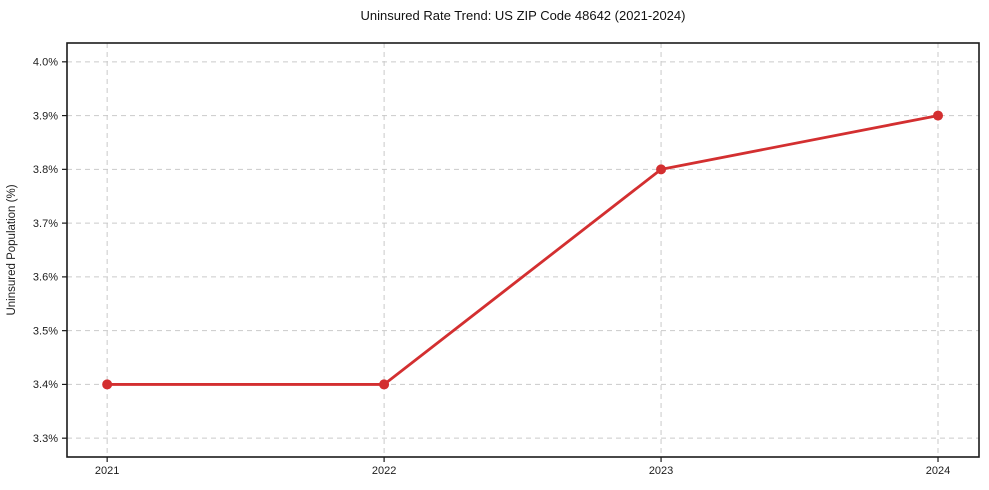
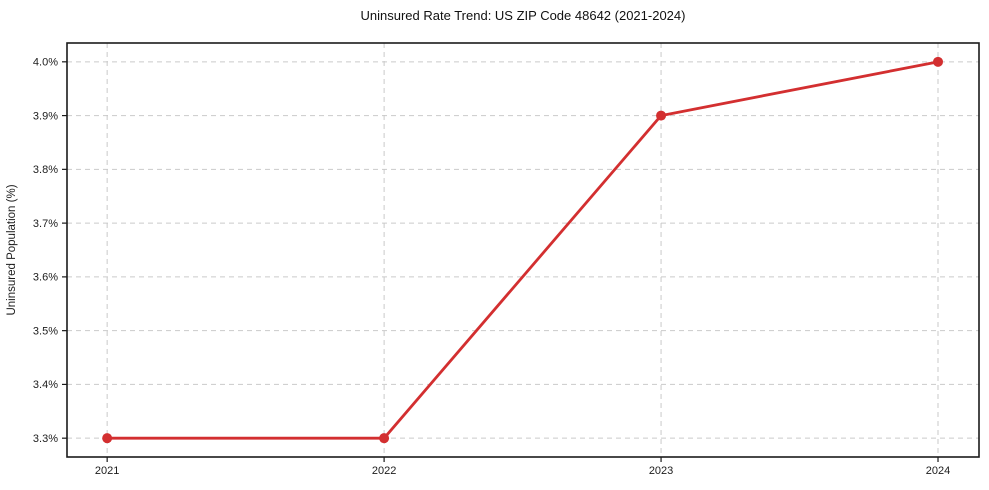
2021: 3.4% -> 3.3%
2022: 3.4% -> 3.3%
2023: 3.8% -> 3.9%
2024: 3.9% -> 4.0%
